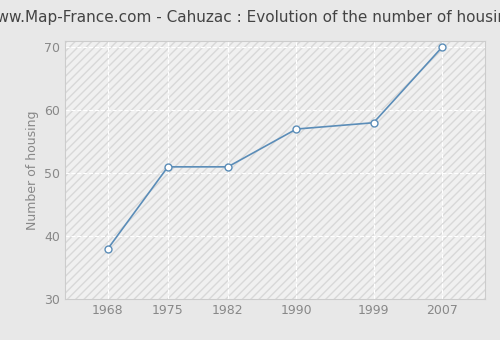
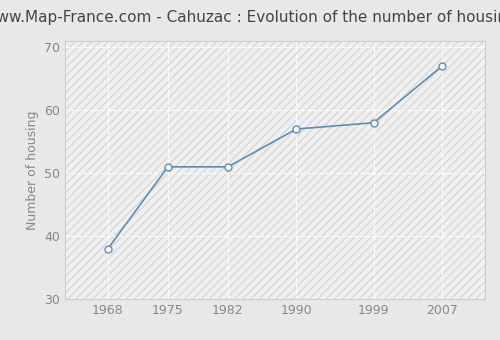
2007: 70 -> 67
